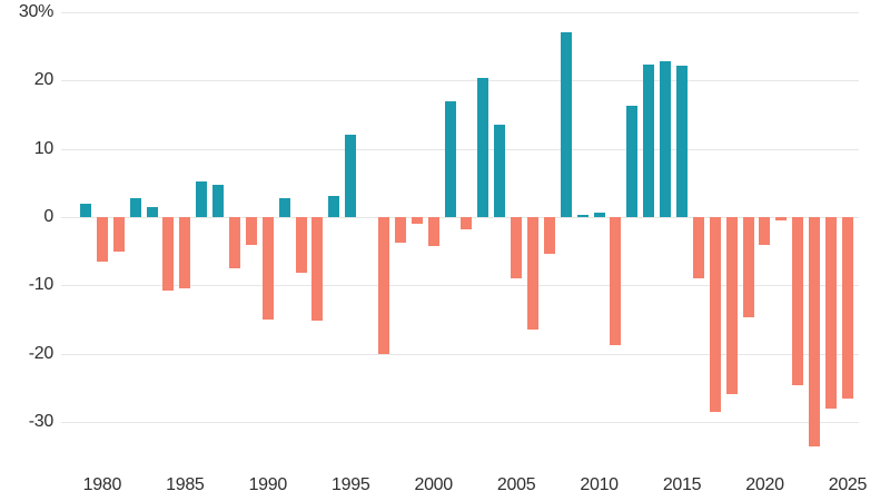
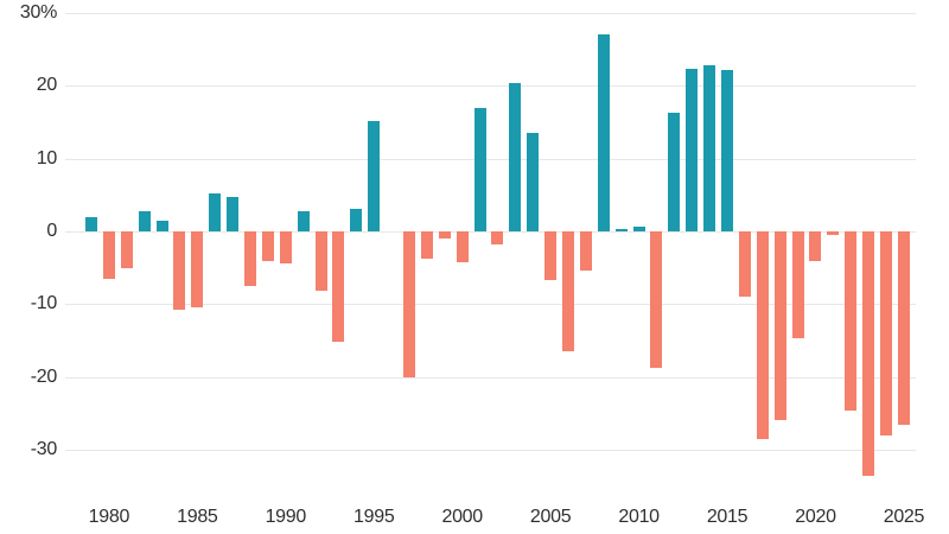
1990: -15% -> -4%
1995: 12% -> 15%
2005: -9% -> -7%
